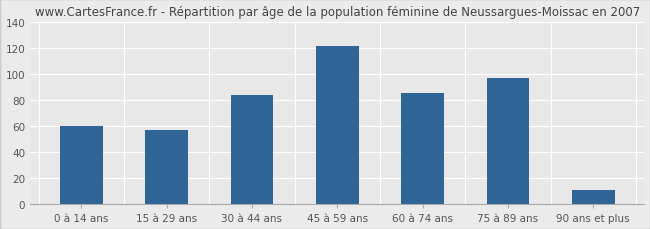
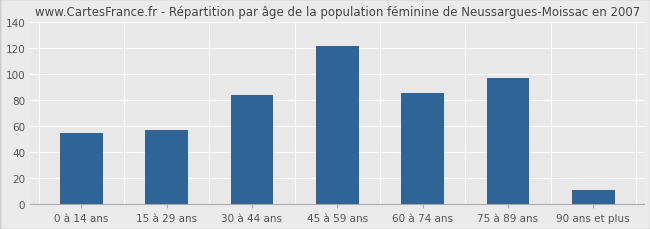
0 à 14 ans: 60 -> 55
